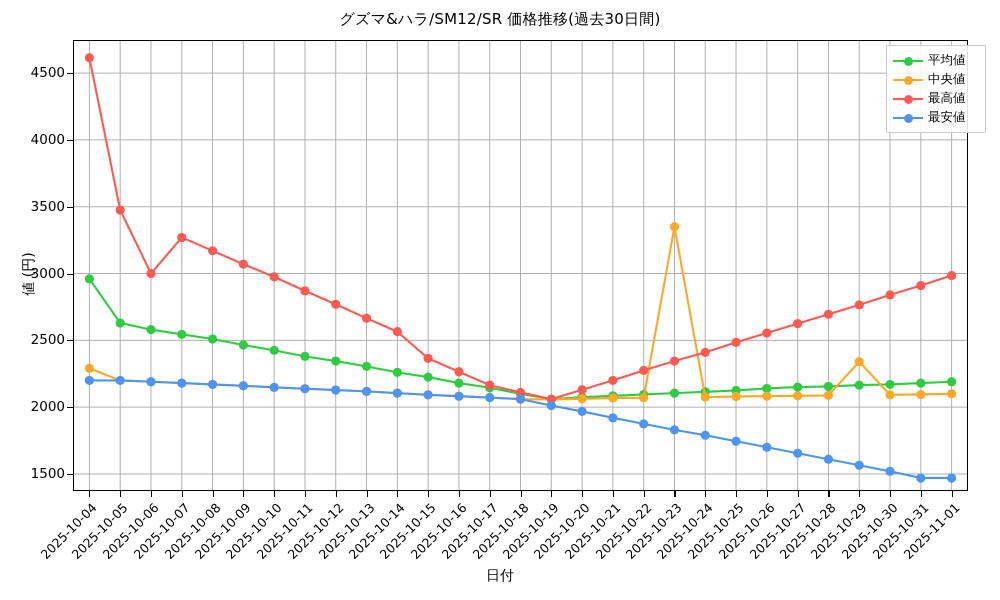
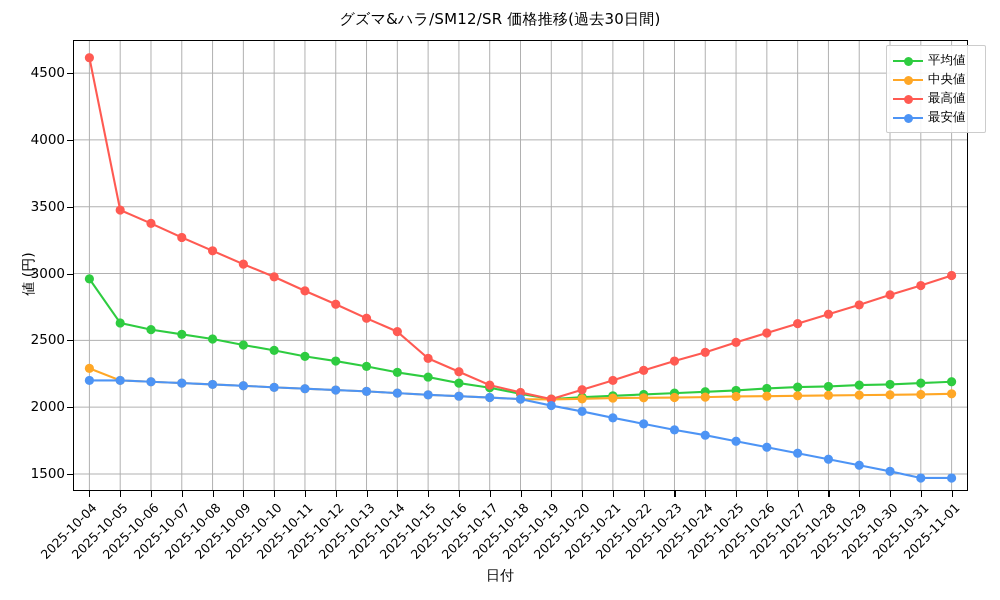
最高値/2025-10-06: 3000 -> 3380
中央値/2025-10-23: 3350 -> 2070
中央値/2025-10-29: 2340 -> 2090
